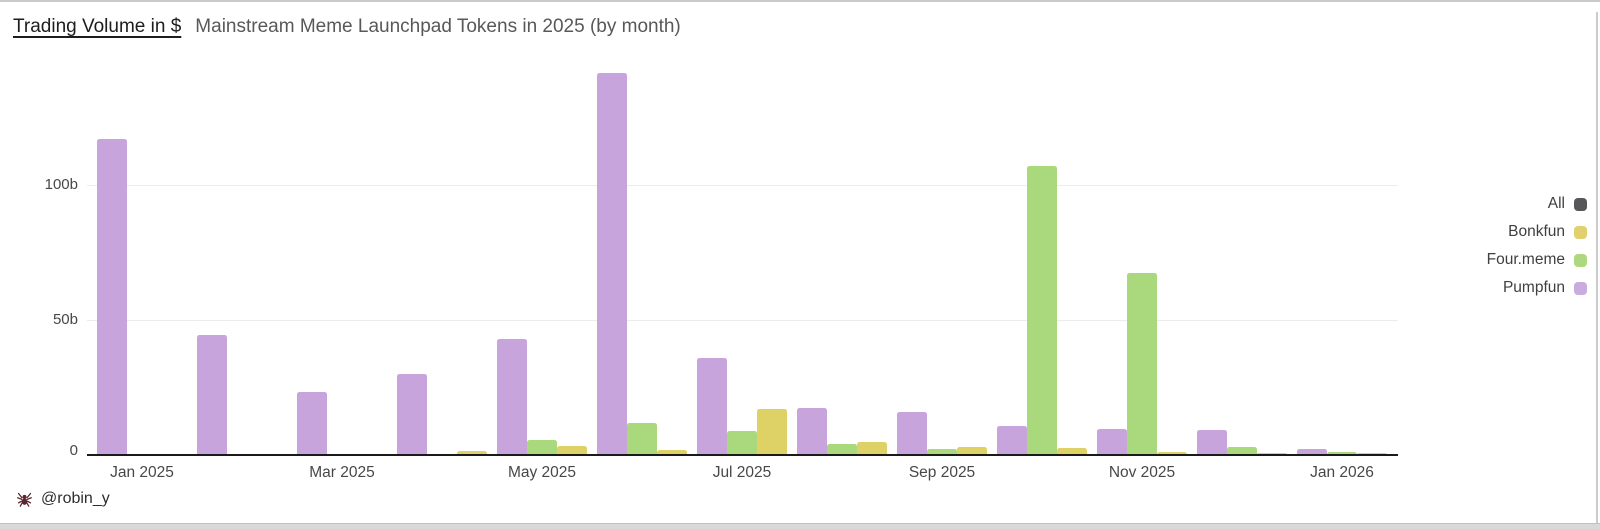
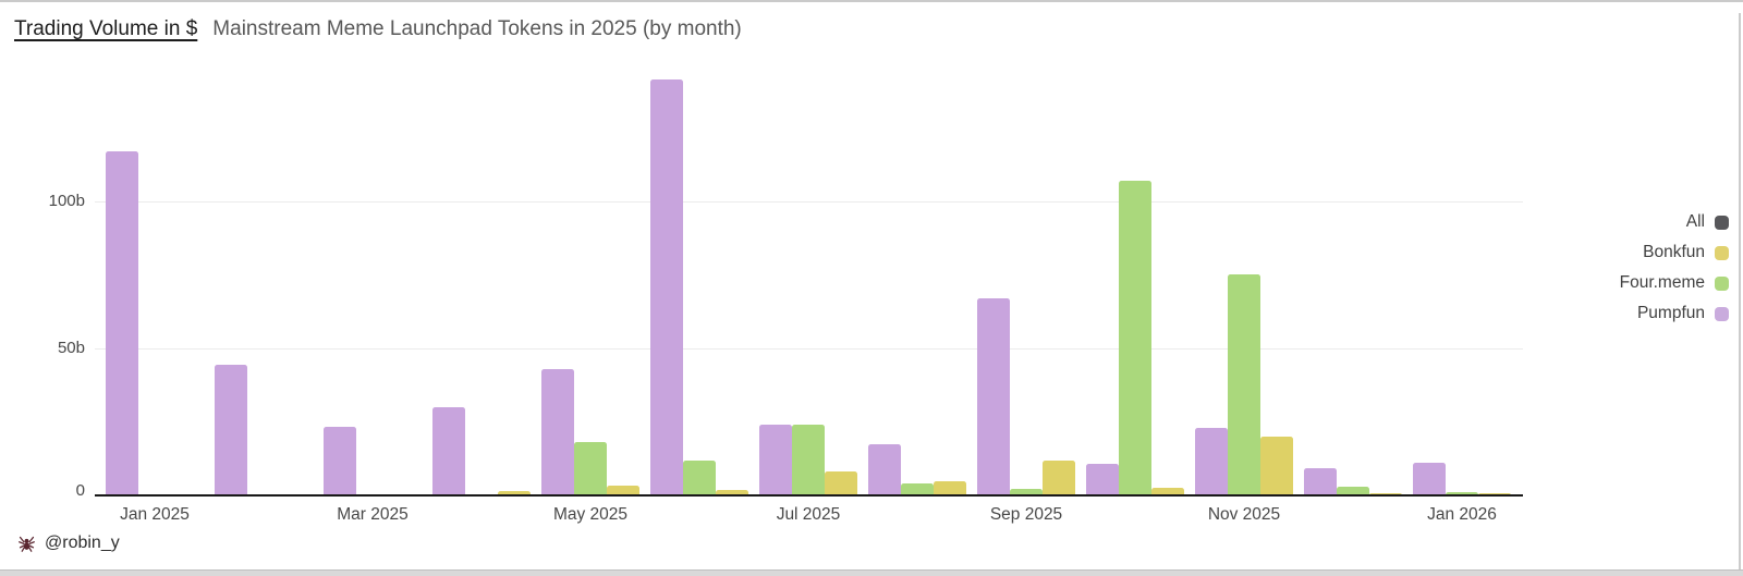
Four.meme/May 2025: 6b -> 18b
Pumpfun/Jul 2025: 36b -> 24b
Four.meme/Jul 2025: 9b -> 24b
Bonkfun/Jul 2025: 17b -> 8b
Pumpfun/Sep 2025: 16b -> 67b
Bonkfun/Sep 2025: 3b -> 12b
Pumpfun/Nov 2025: 10b -> 23b
Four.meme/Nov 2025: 68b -> 75b
Bonkfun/Nov 2025: 1b -> 20b
Pumpfun/Jan 2026: 2b -> 11b
